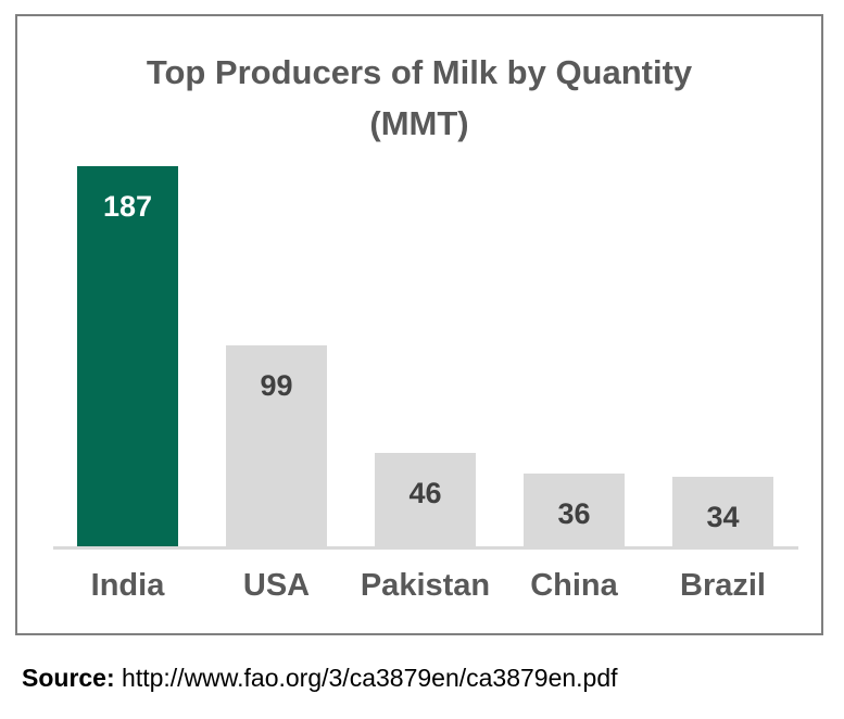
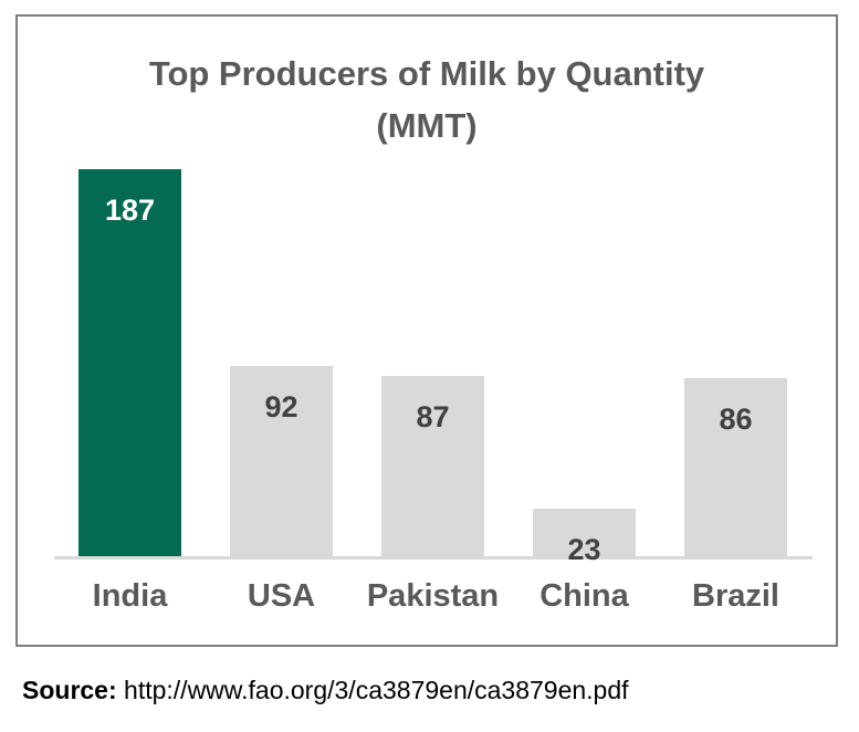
USA: 99 -> 92
Pakistan: 46 -> 87
China: 36 -> 23
Brazil: 34 -> 86
